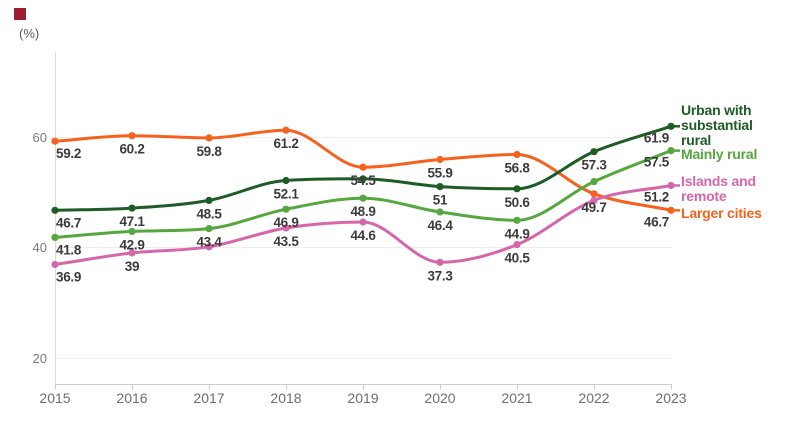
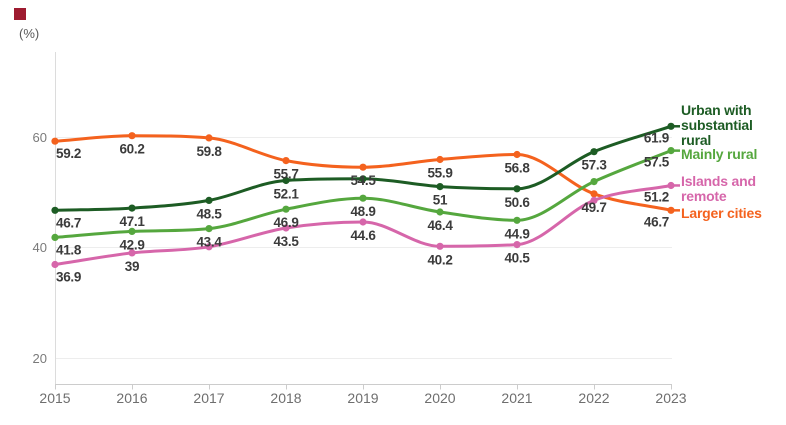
Larger cities/2018: 61.2 -> 55.7
Islands and remote/2020: 37.3 -> 40.2
